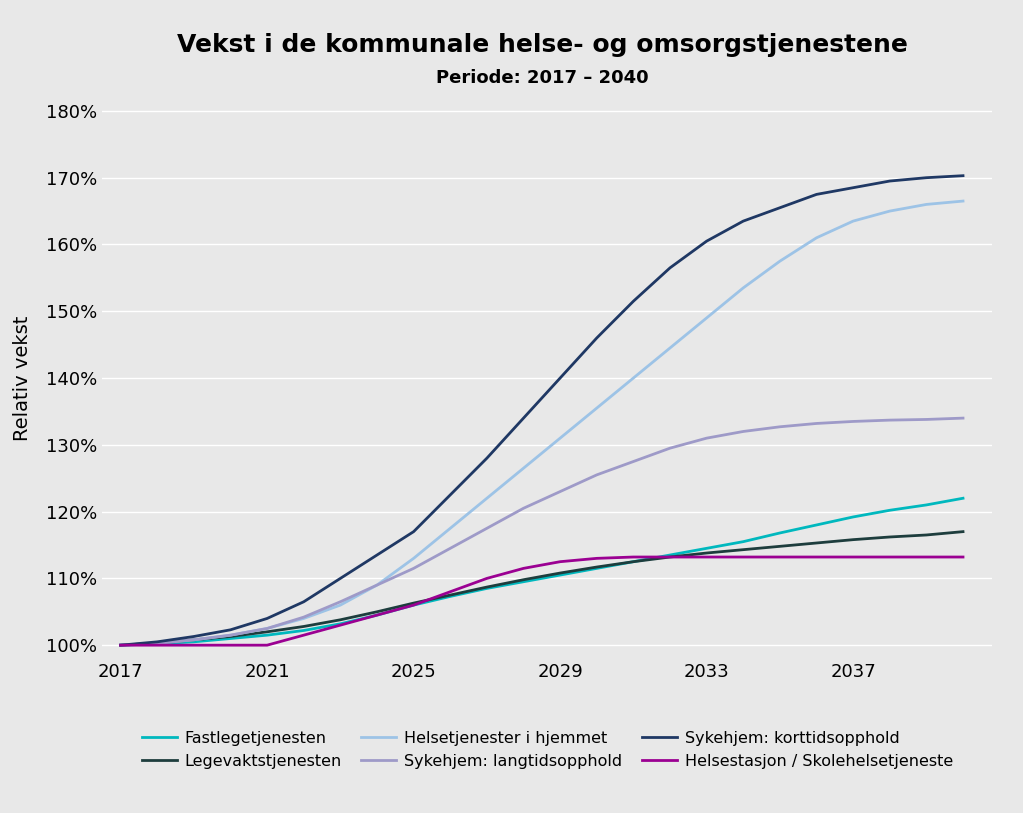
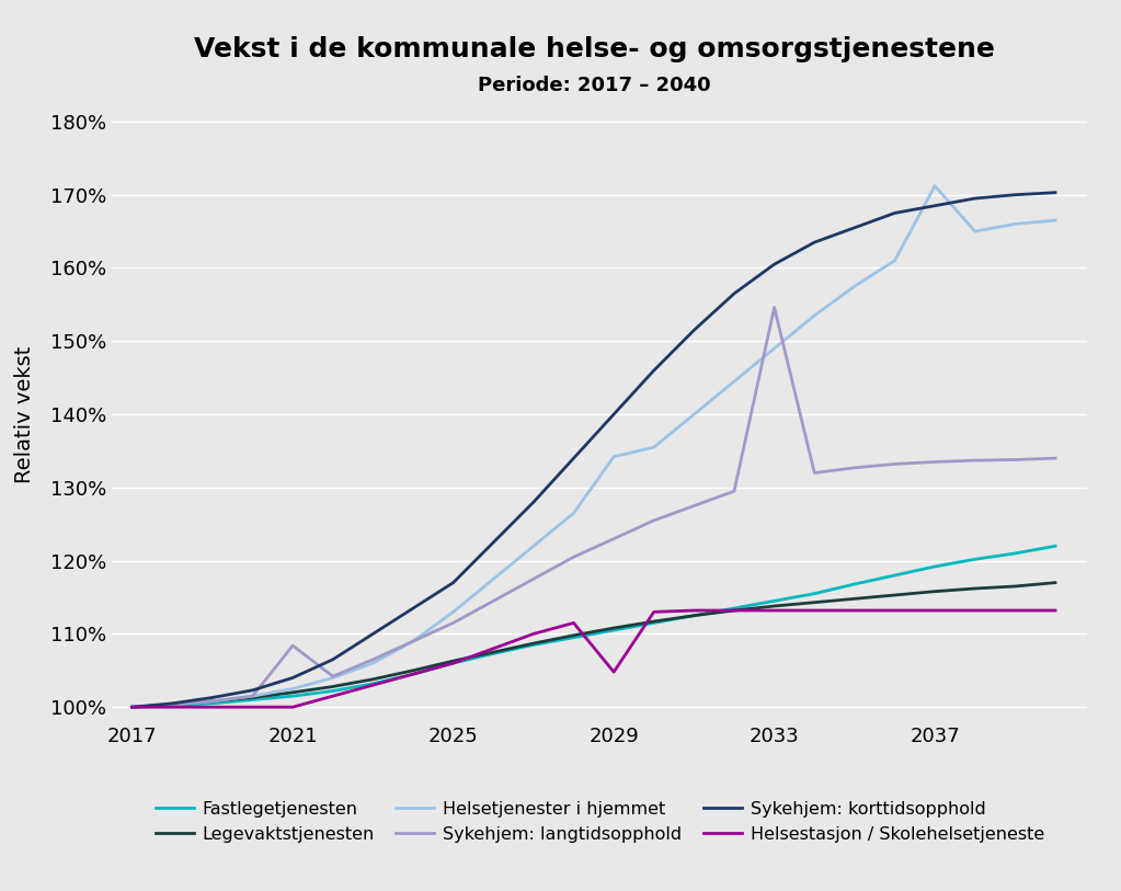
Sykehjem: langtidsopphold/2021: 102.5% -> 108.4%
Helsetjenester i hjemmet/2029: 131.0% -> 134.2%
Helsestasjon / Skolehelsetjeneste/2029: 112.5% -> 104.8%
Sykehjem: langtidsopphold/2033: 131.0% -> 154.6%
Helsetjenester i hjemmet/2037: 163.5% -> 171.2%
